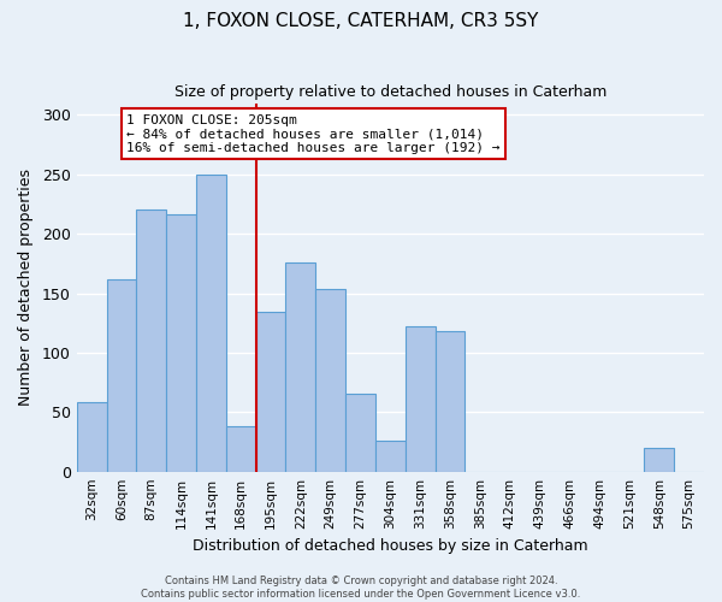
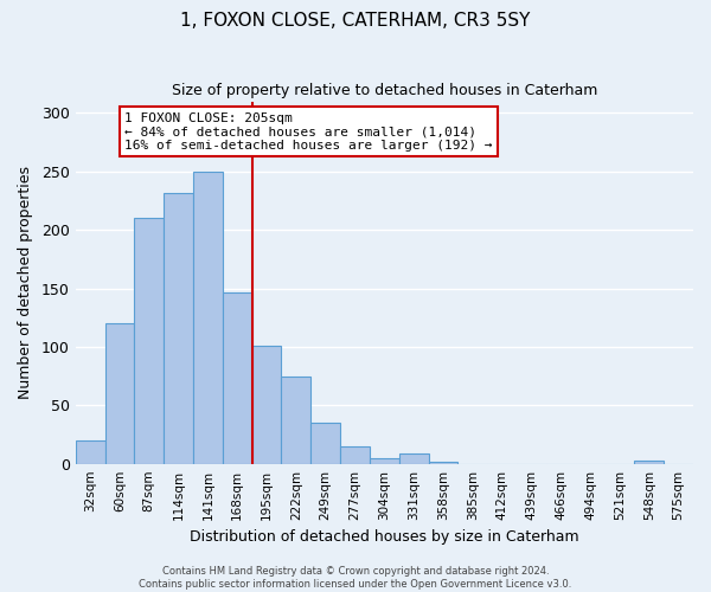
32sqm: 58 -> 20
60sqm: 162 -> 120
87sqm: 220 -> 210
114sqm: 216 -> 232
168sqm: 38 -> 147
195sqm: 134 -> 101
222sqm: 176 -> 75
249sqm: 154 -> 35
277sqm: 66 -> 15
304sqm: 26 -> 5
331sqm: 122 -> 9
358sqm: 118 -> 2
548sqm: 20 -> 3
